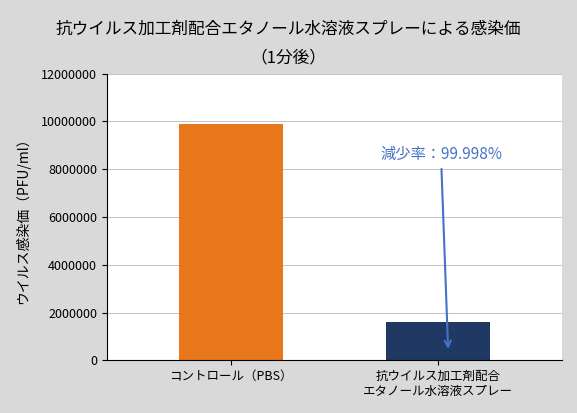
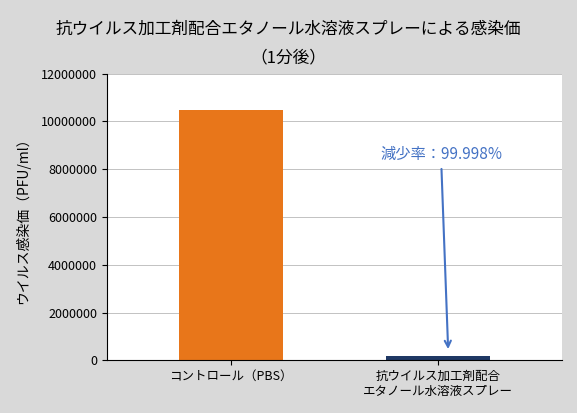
コントロール（PBS）: 9900000 -> 10500000
抗ウイルス加工剤配合 エタノール水溶液スプレー: 1600000 -> 200000
